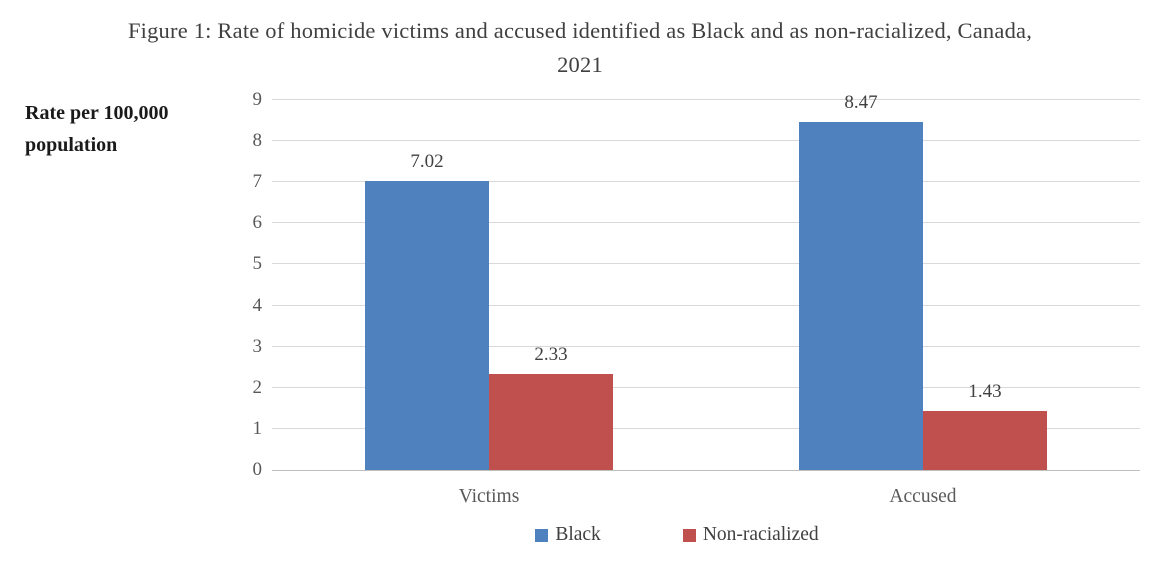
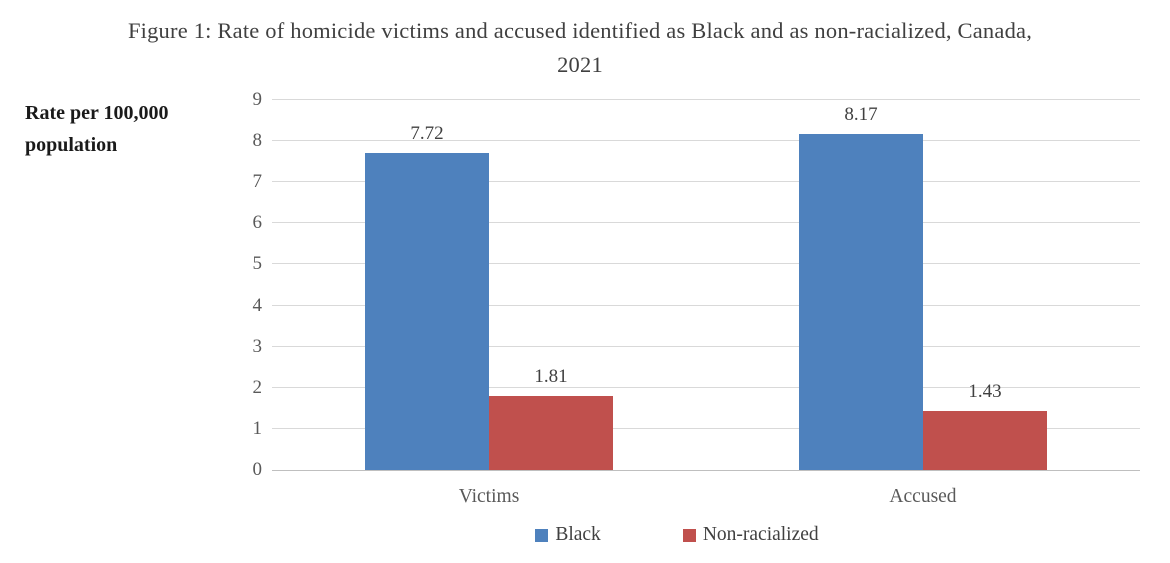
Black/Victims: 7.02 -> 7.72
Non-racialized/Victims: 2.33 -> 1.81
Black/Accused: 8.47 -> 8.17
